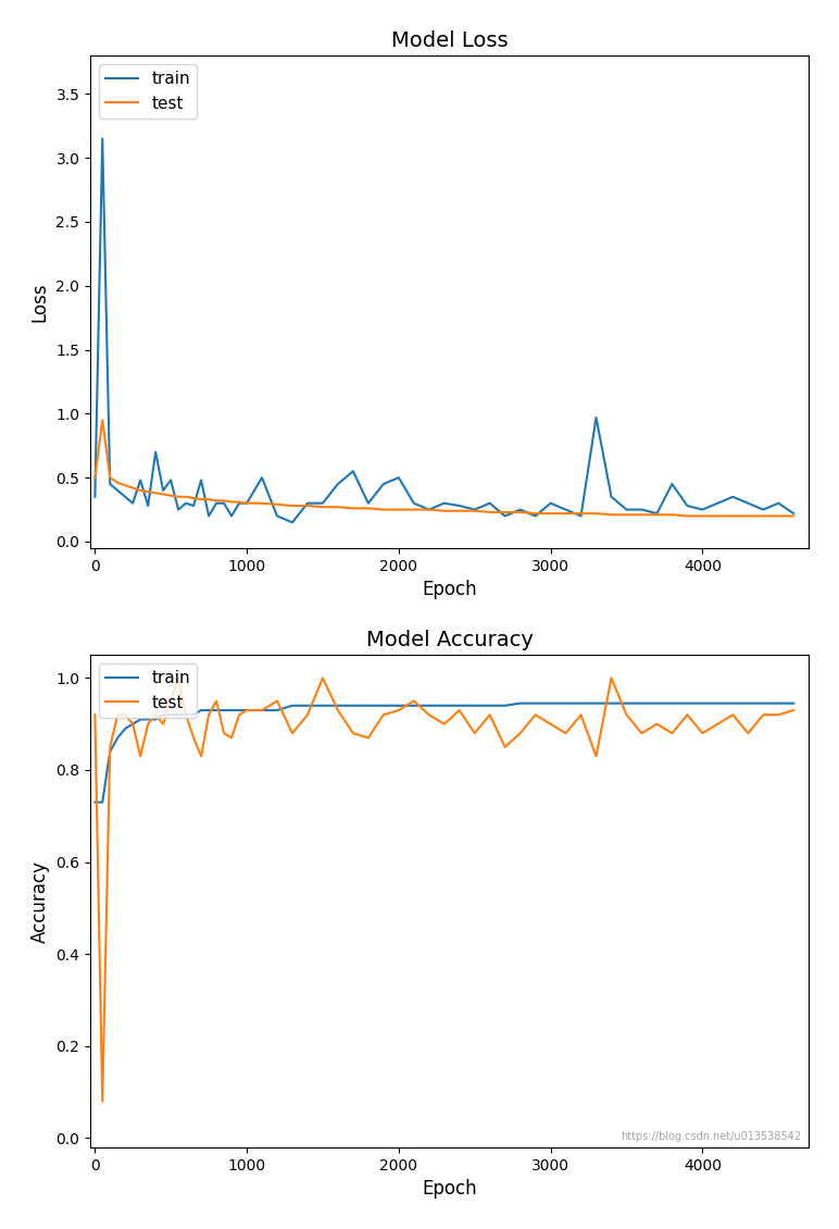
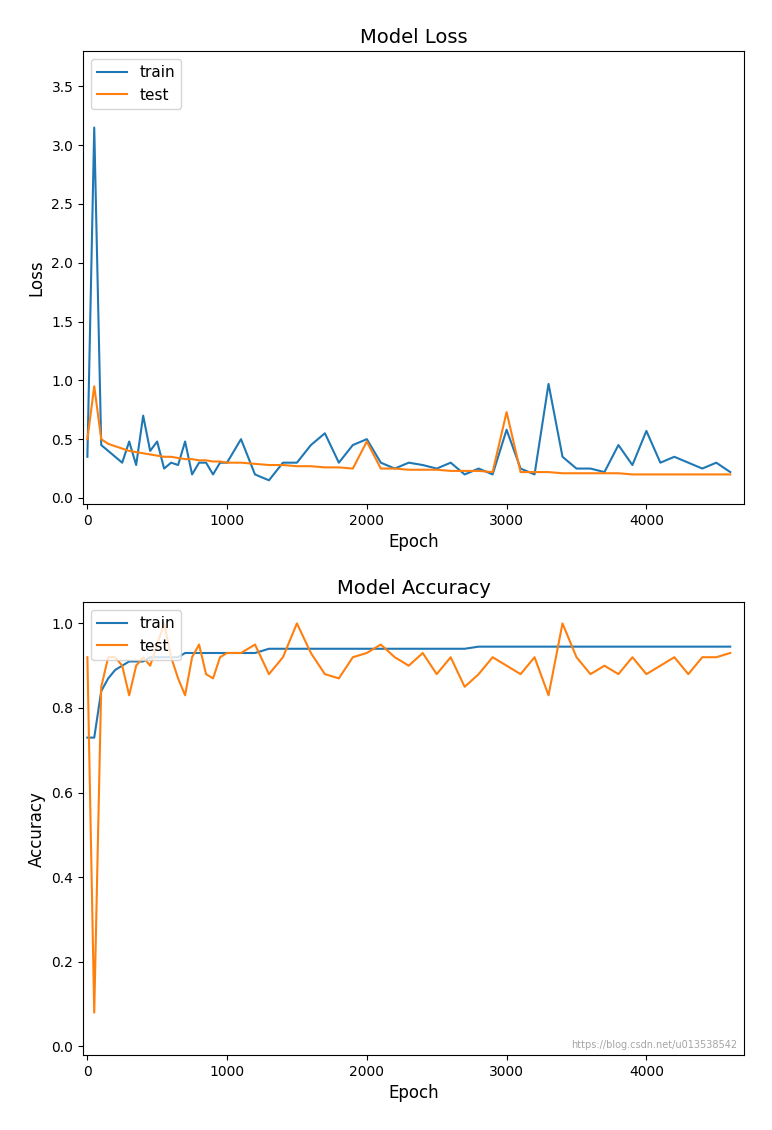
Model Loss/test/2000: 0.25 -> 0.48
Model Loss/train/3000: 0.30 -> 0.58
Model Loss/test/3000: 0.22 -> 0.73
Model Loss/train/4000: 0.25 -> 0.57
